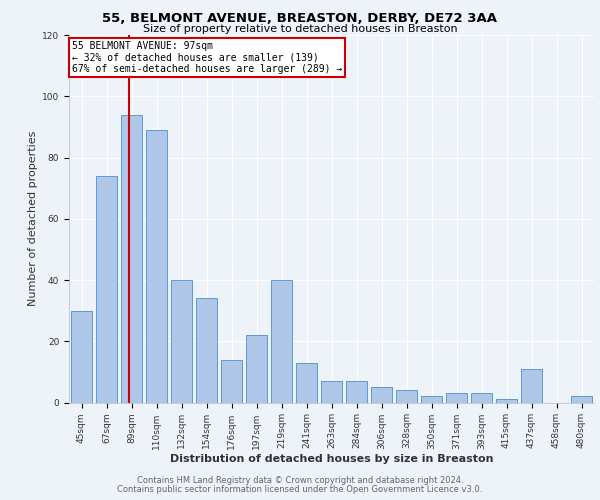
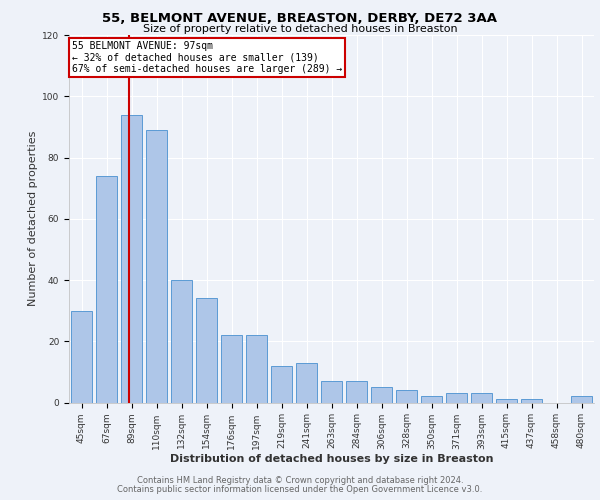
176sqm: 14 -> 22
219sqm: 40 -> 12
437sqm: 11 -> 1
